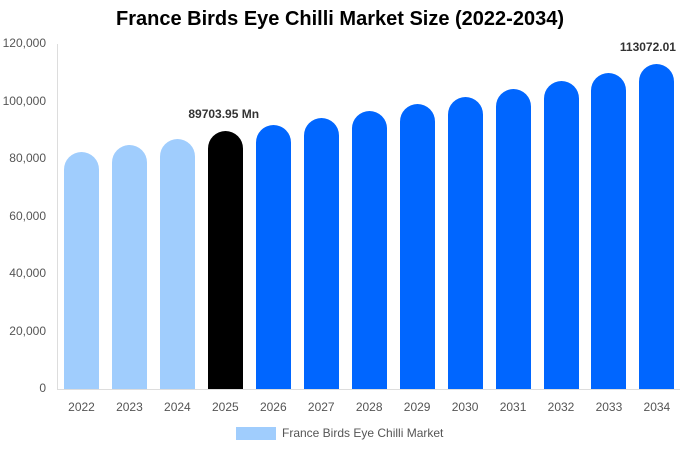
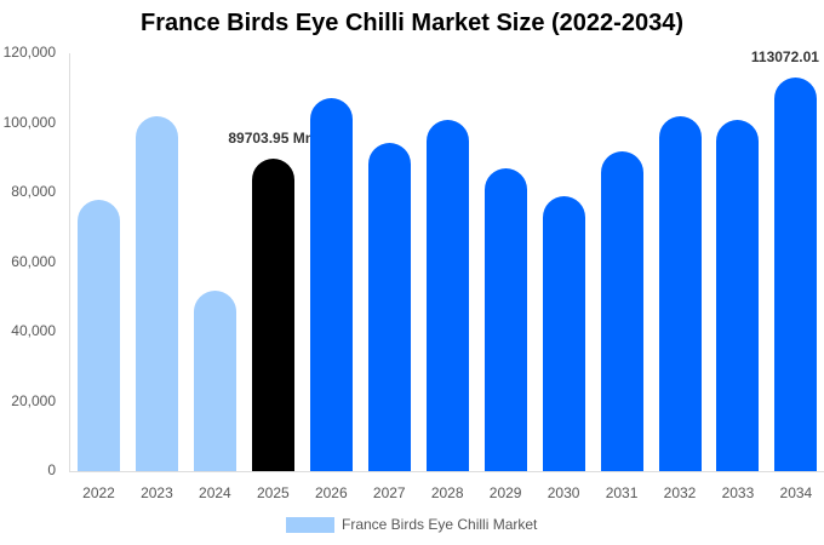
2022: 82000 -> 78000
2023: 85000 -> 102000
2024: 87000 -> 52000
2026: 92000 -> 107000
2028: 97000 -> 101000
2029: 99000 -> 87000
2030: 102000 -> 79000
2031: 104000 -> 92000
2032: 107000 -> 102000
2033: 110000 -> 101000
